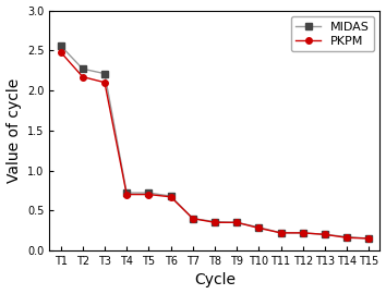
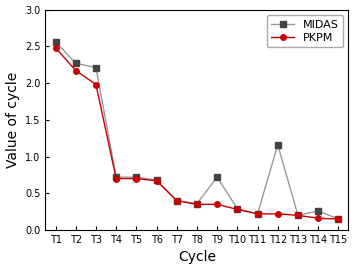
PKPM/T3: 2.10 -> 1.98
MIDAS/T9: 0.35 -> 0.72
MIDAS/T12: 0.22 -> 1.16
MIDAS/T14: 0.17 -> 0.26
